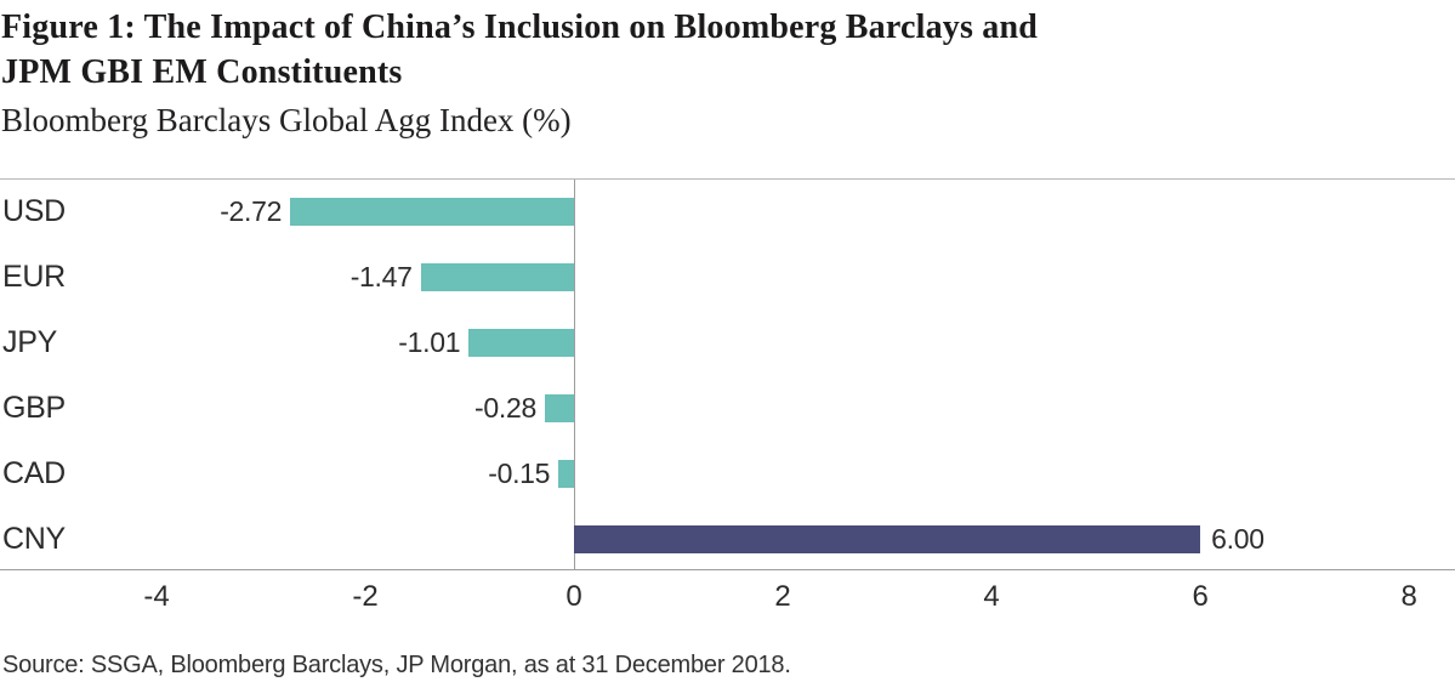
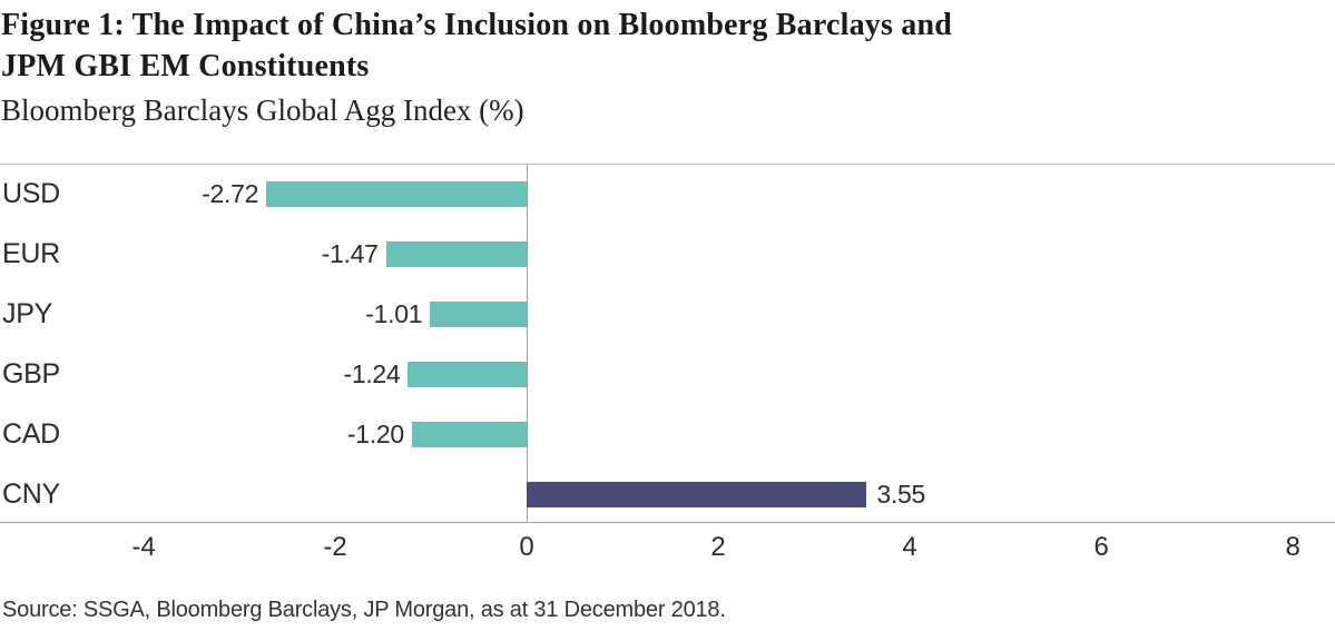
GBP: -0.28 -> -1.24
CAD: -0.15 -> -1.20
CNY: 6.00 -> 3.55
